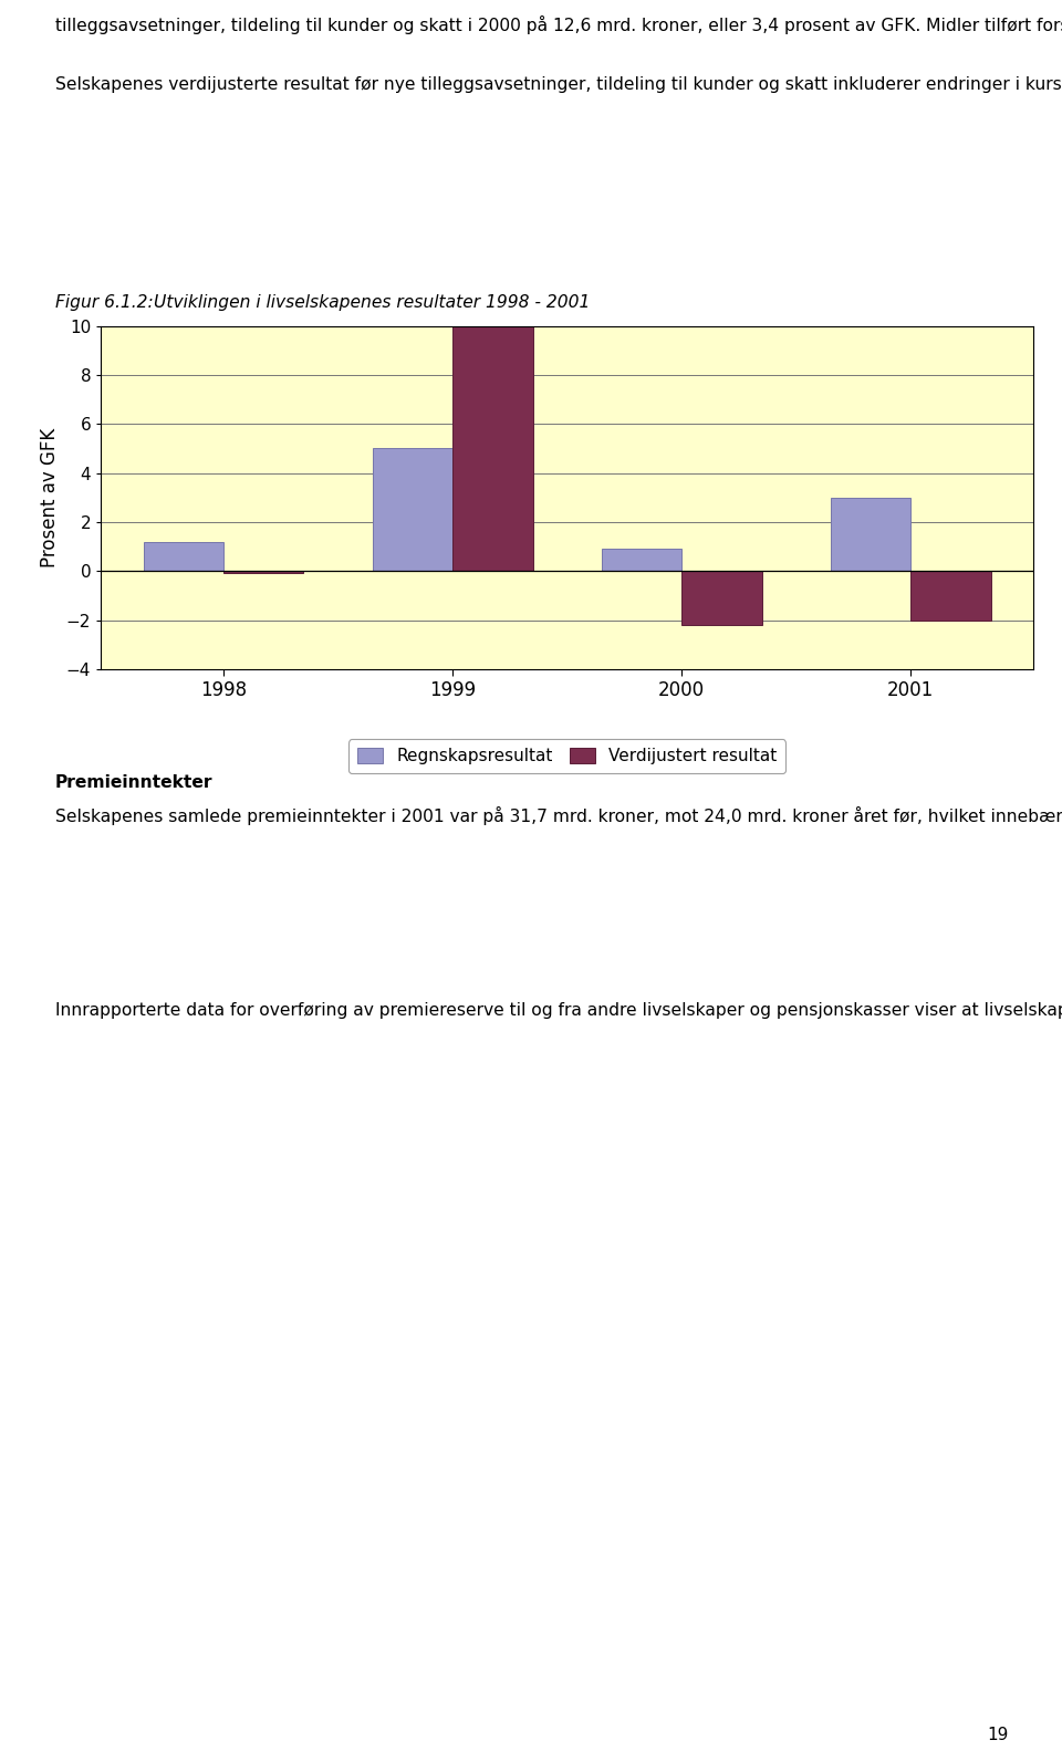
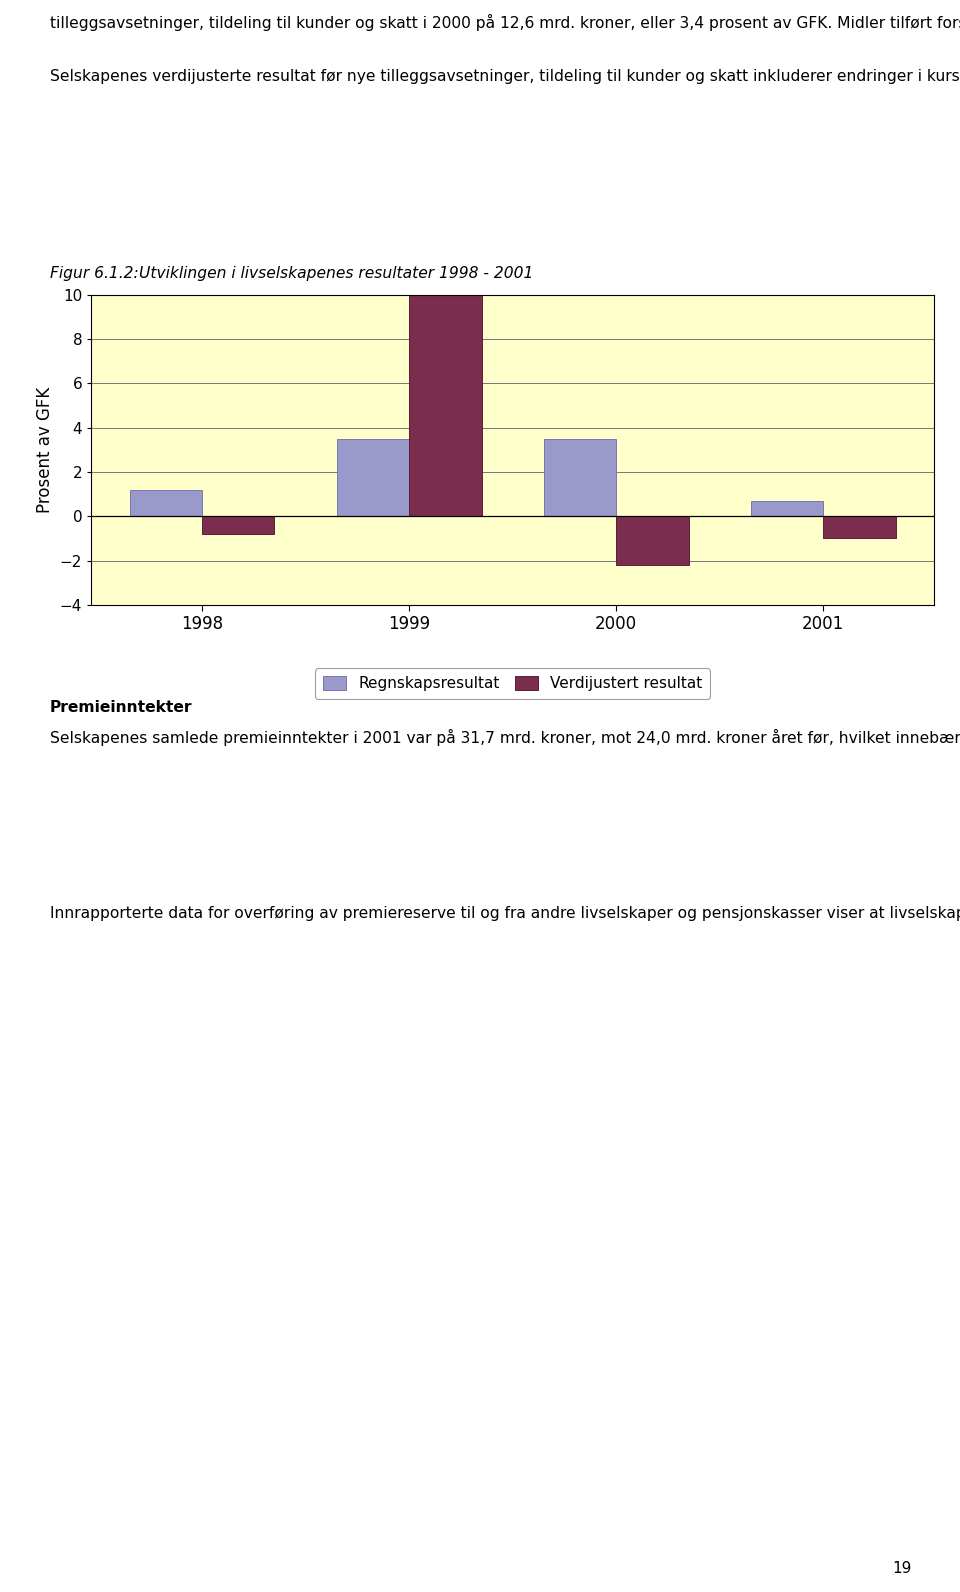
Verdijustert resultat/1998: -0.1 -> -0.8
Regnskapsresultat/1999: 5.0 -> 3.5
Regnskapsresultat/2000: 0.9 -> 3.5
Regnskapsresultat/2001: 3.0 -> 0.7
Verdijustert resultat/2001: -2.0 -> -1.0
